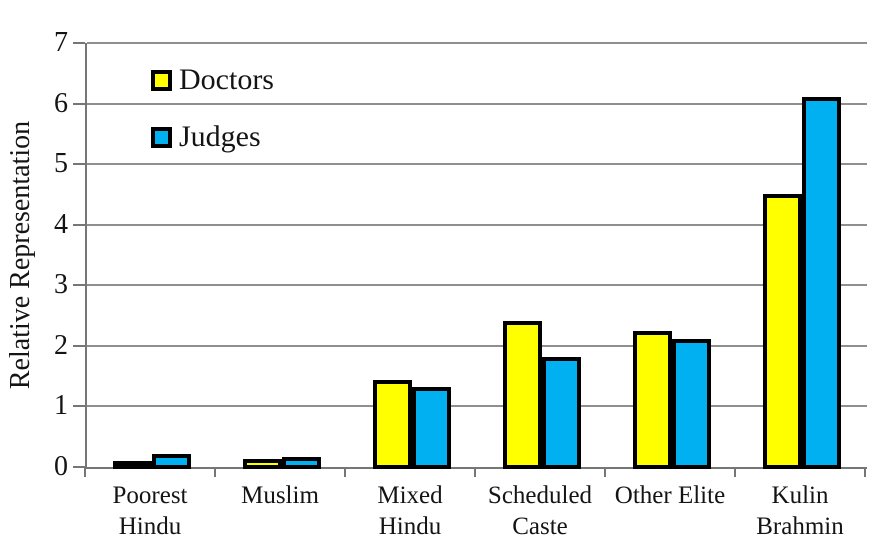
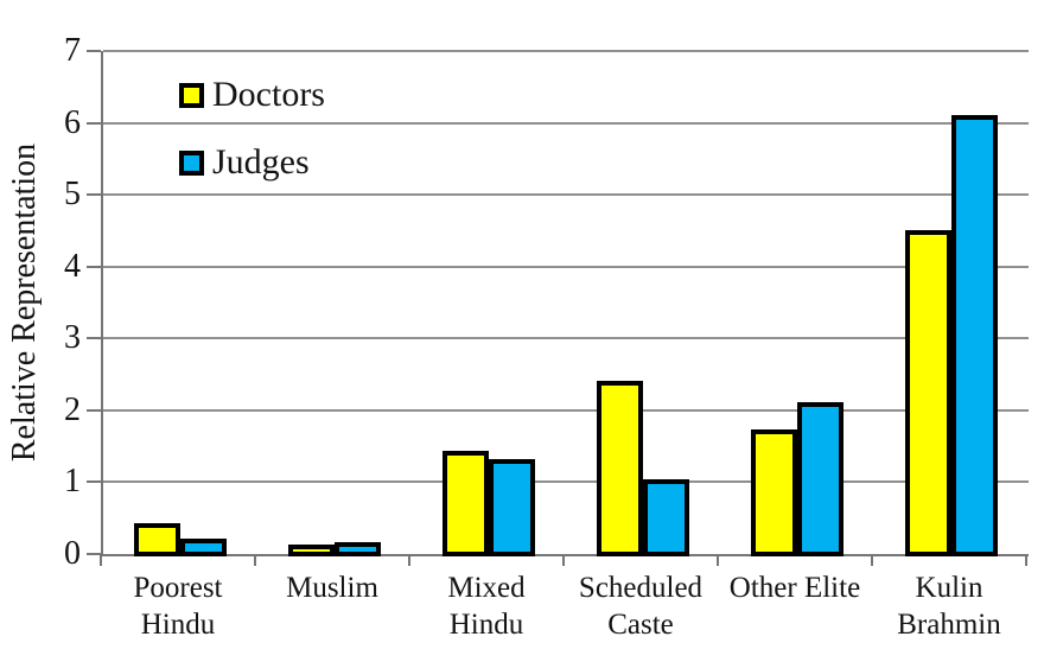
Doctors/Poorest Hindu: 0.1 -> 0.4
Judges/Scheduled Caste: 1.8 -> 1.0
Doctors/Other Elite: 2.2 -> 1.7
